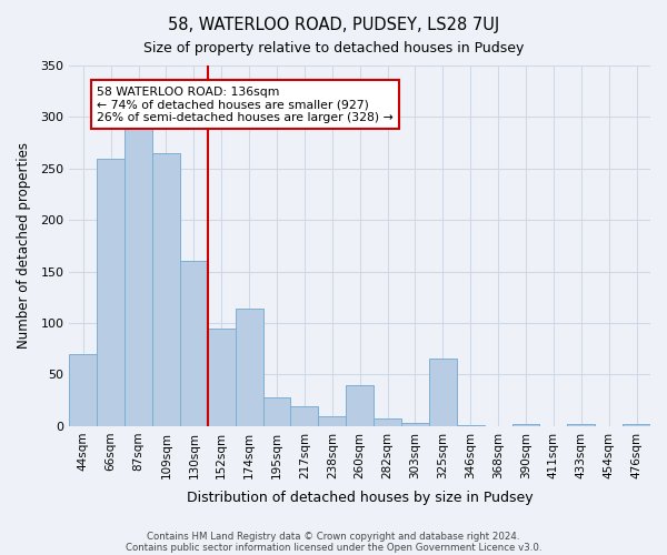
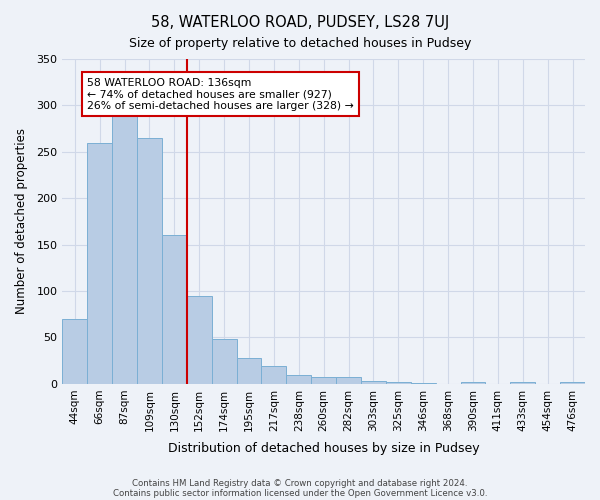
174sqm: 114 -> 48
260sqm: 40 -> 7
325sqm: 66 -> 2
